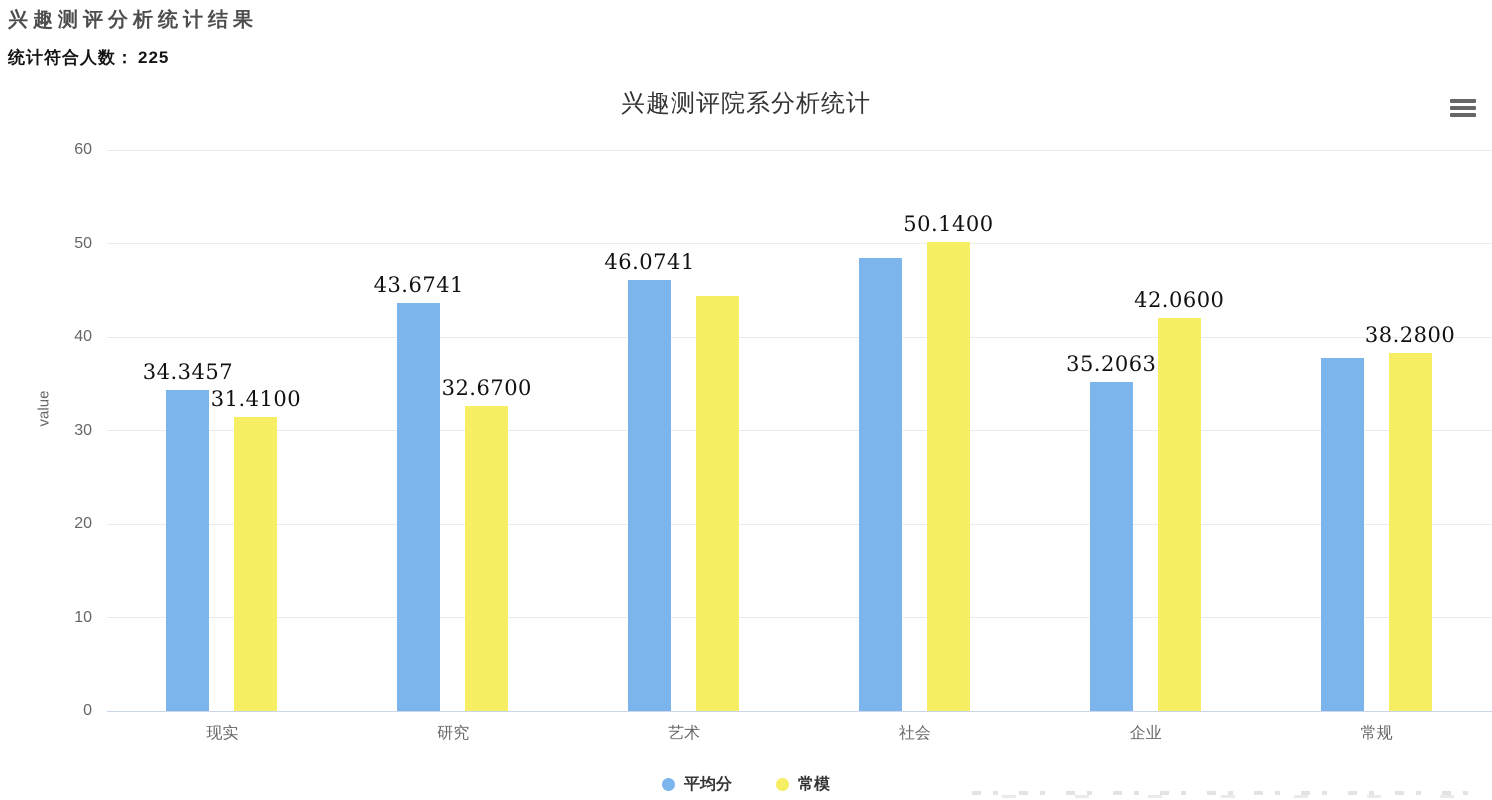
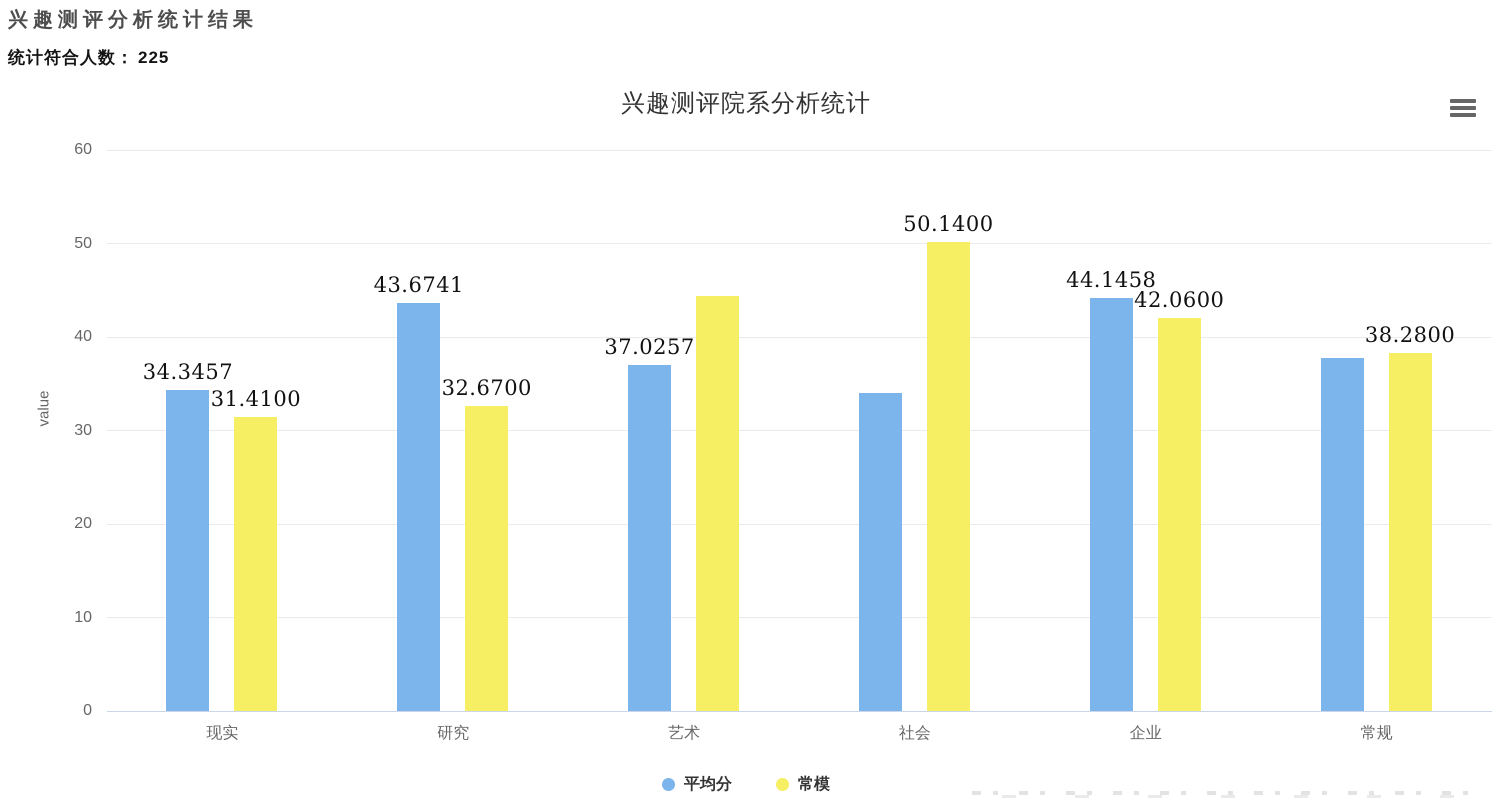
平均分/艺术: 46.0741 -> 37.0257
平均分/社会: 48 -> 34
平均分/企业: 35.2063 -> 44.1458
